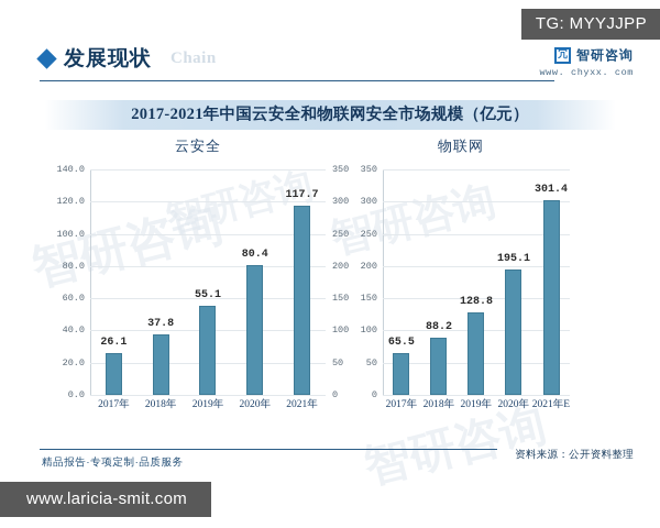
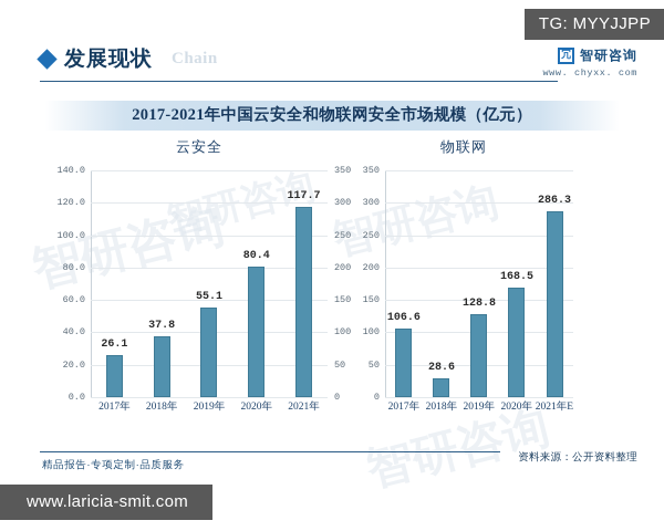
物联网/2017年: 65.5 -> 106.6
物联网/2018年: 88.2 -> 28.6
物联网/2020年: 195.1 -> 168.5
物联网/2021年E: 301.4 -> 286.3
